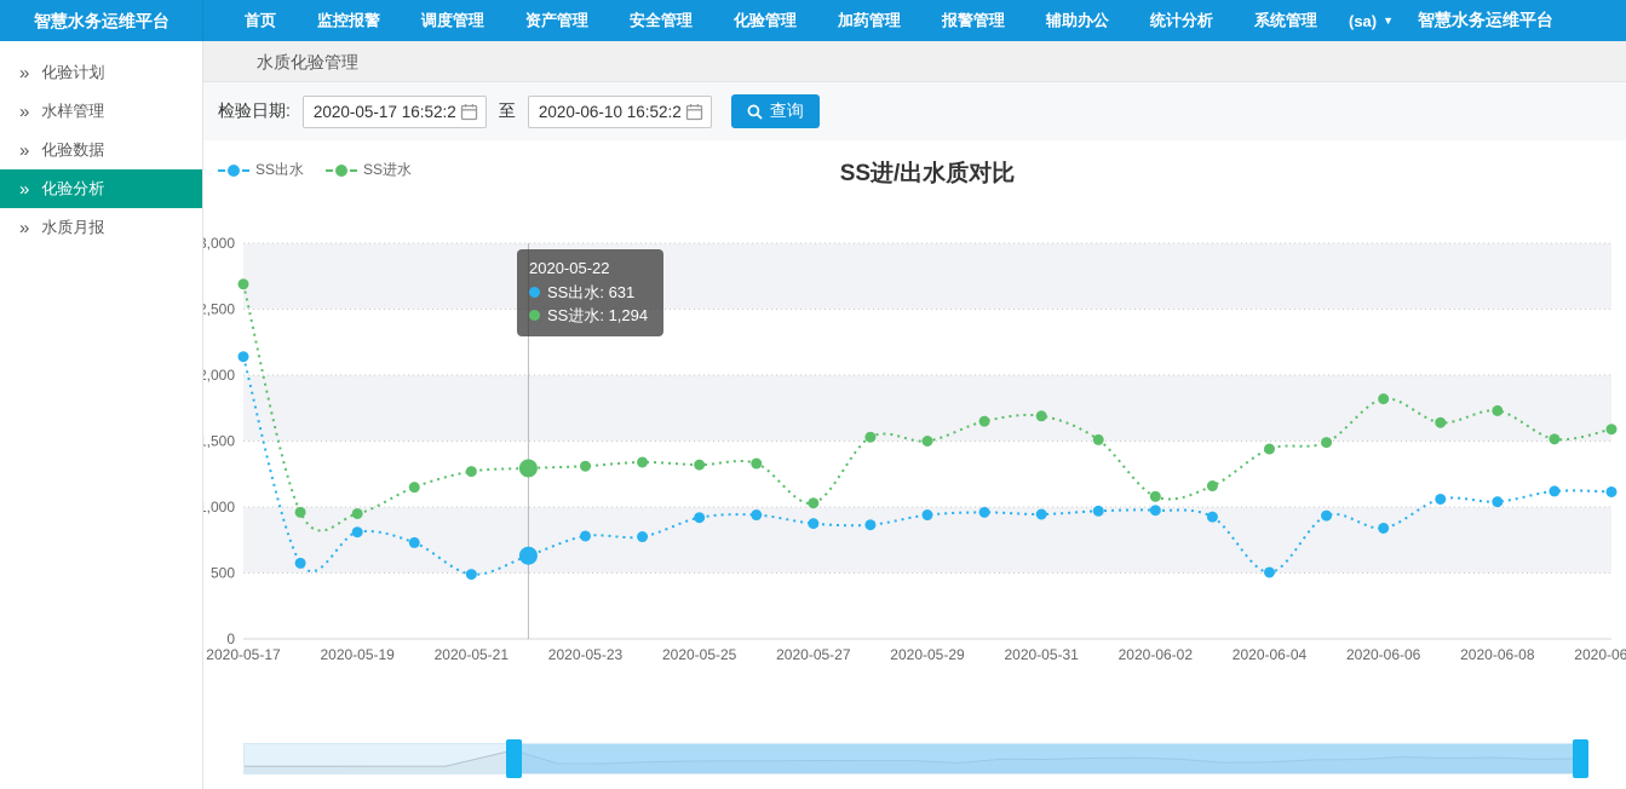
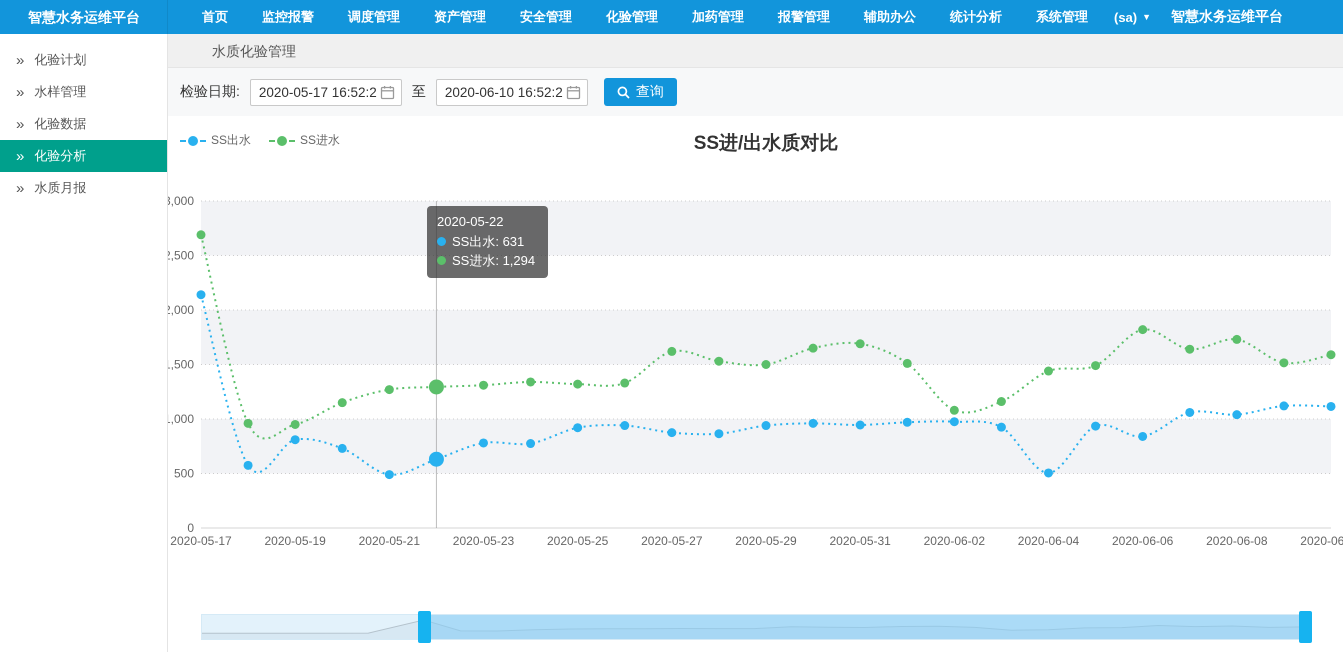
SS进水/2020-05-27: 1030 -> 1620
